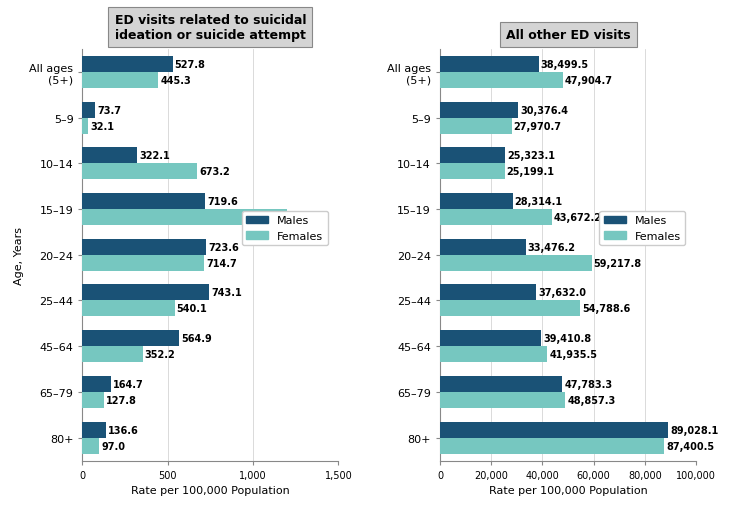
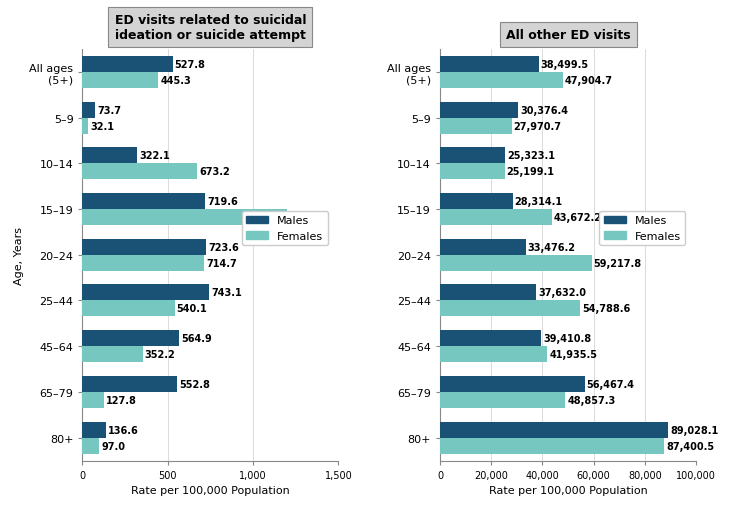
ED visits related to suicidal ideation or suicide attempt/Males/65–79: 164.7 -> 552.8
All other ED visits/Males/65–79: 47,783.3 -> 56,467.4
